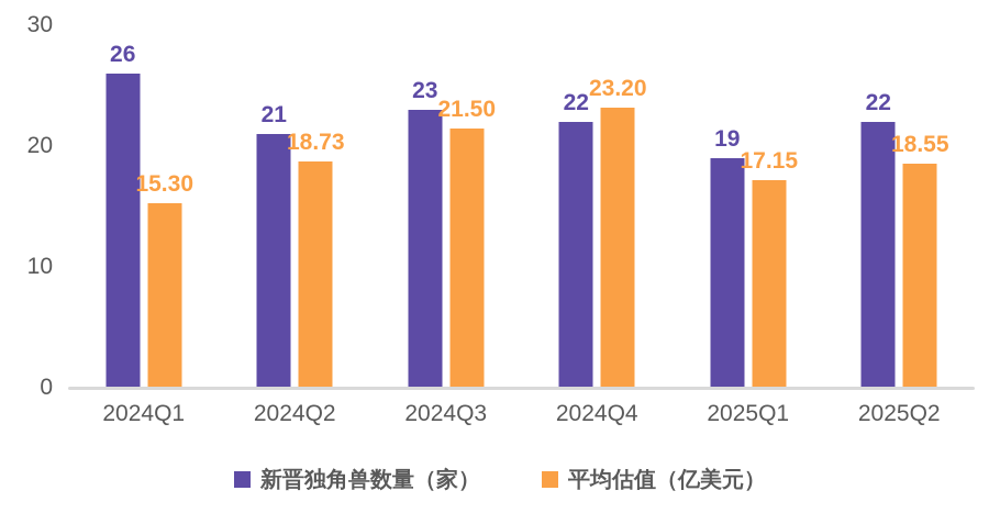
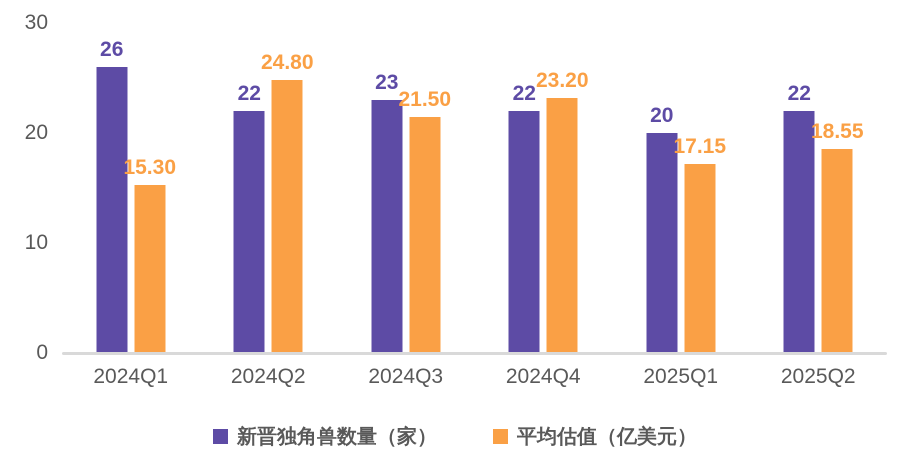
新晋独角兽数量（家）/2024Q2: 21 -> 22
平均估值（亿美元）/2024Q2: 18.73 -> 24.80
新晋独角兽数量（家）/2025Q1: 19 -> 20
